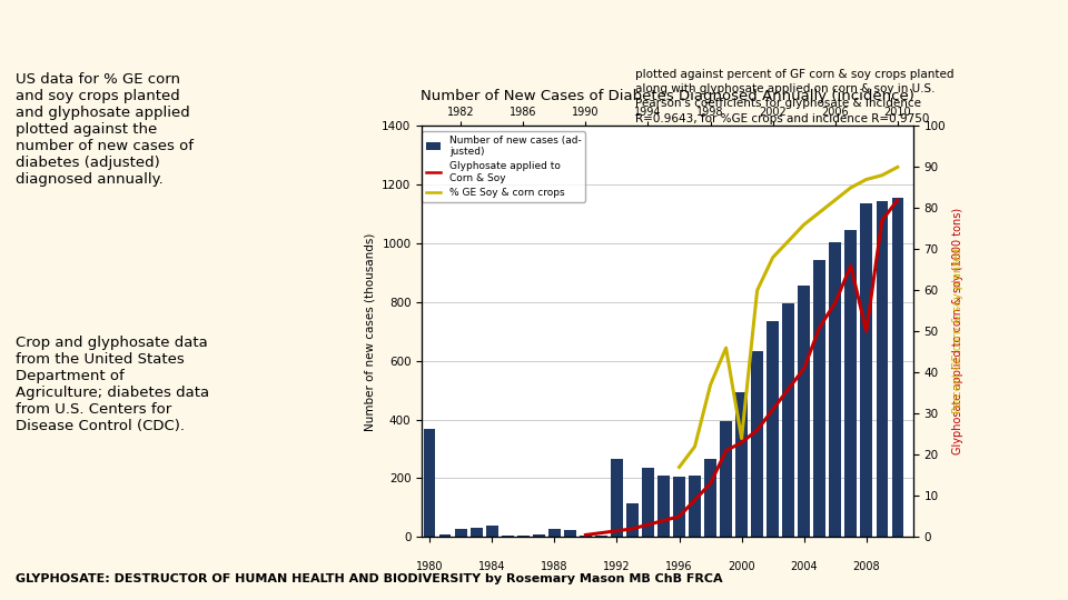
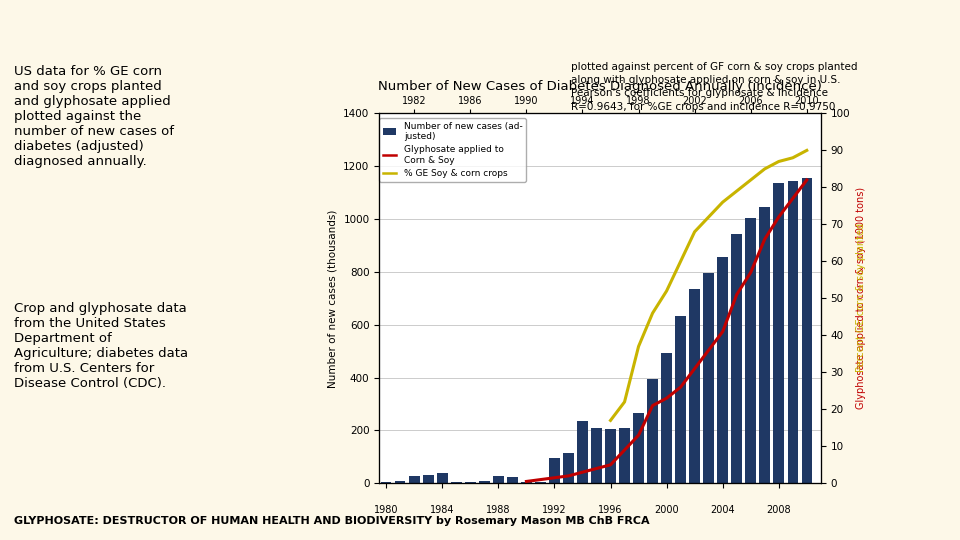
Number of new cases (ad- justed)/1980: 370 -> 5
Number of new cases (ad- justed)/1992: 265 -> 95
% GE Soy & corn crops/2000: 24 -> 52
Glyphosate applied to Corn & Soy/2008: 50.0 -> 72.0
